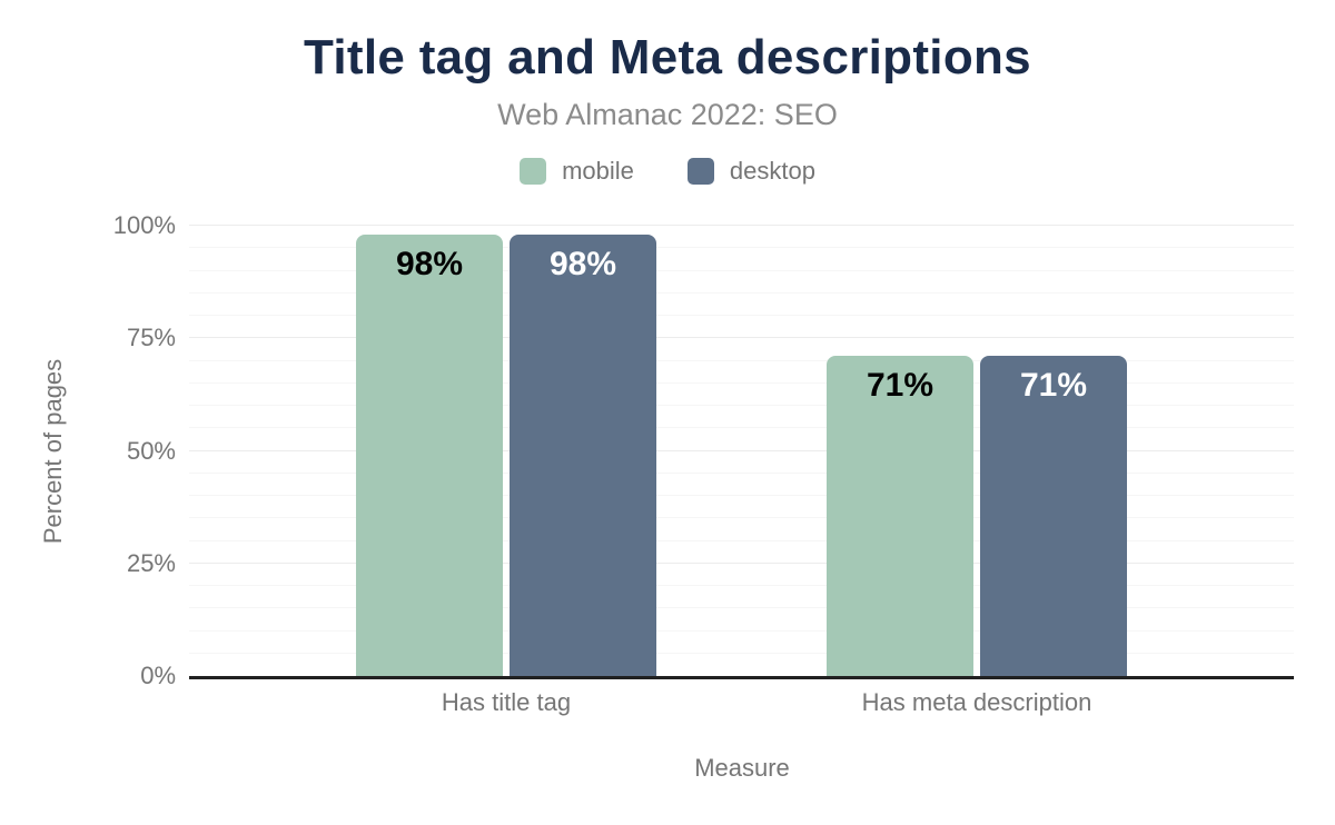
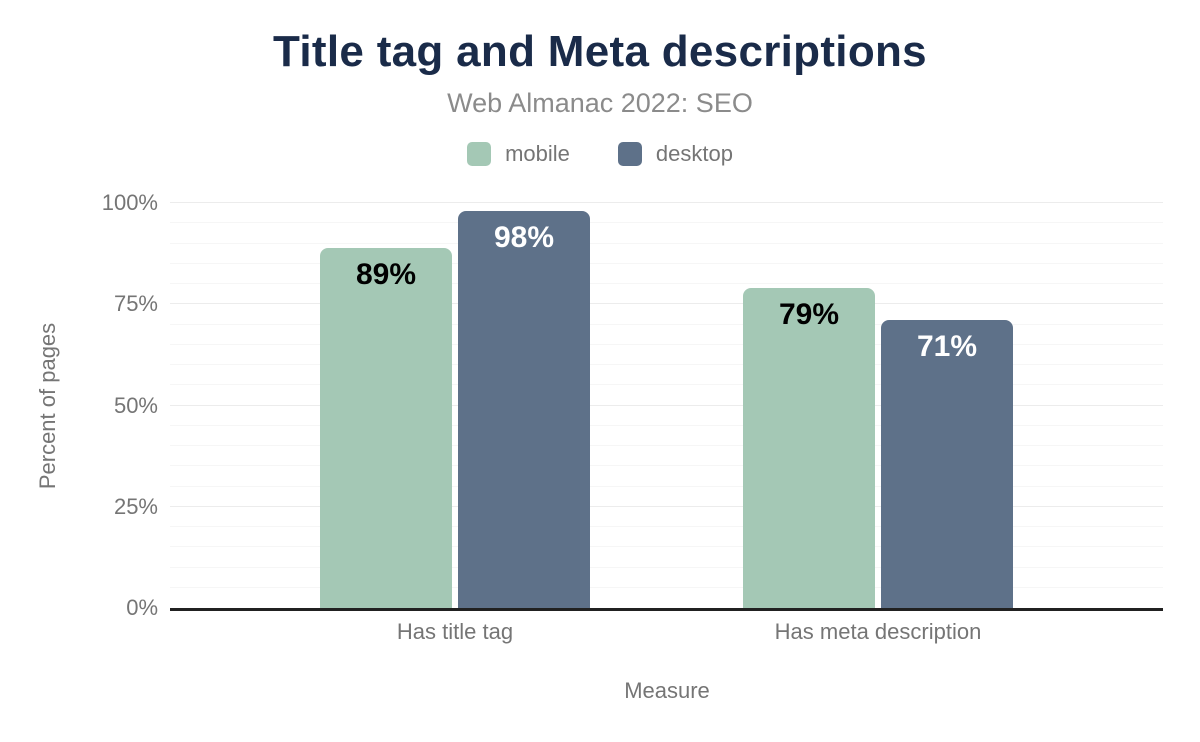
mobile/Has title tag: 98% -> 89%
mobile/Has meta description: 71% -> 79%
